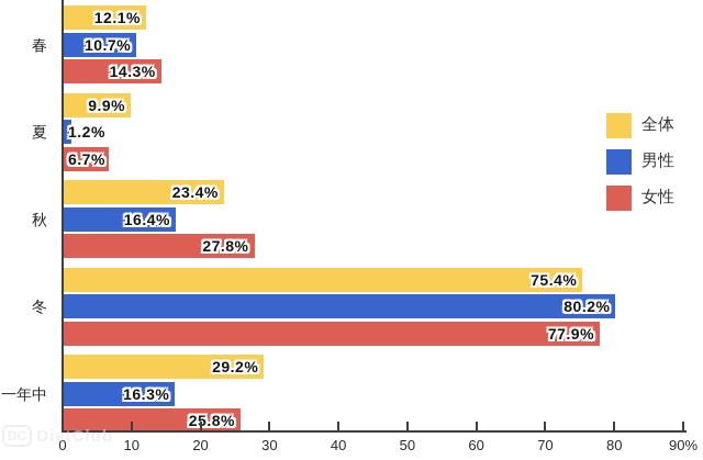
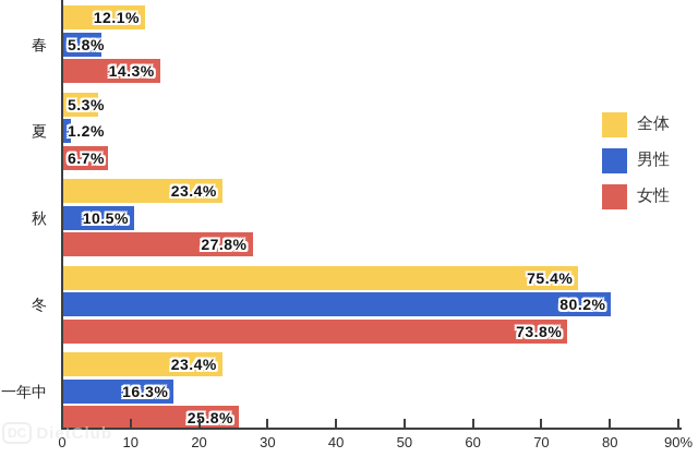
男性/春: 10.7% -> 5.8%
全体/夏: 9.9% -> 5.3%
男性/秋: 16.4% -> 10.5%
女性/冬: 77.9% -> 73.8%
全体/一年中: 29.2% -> 23.4%
